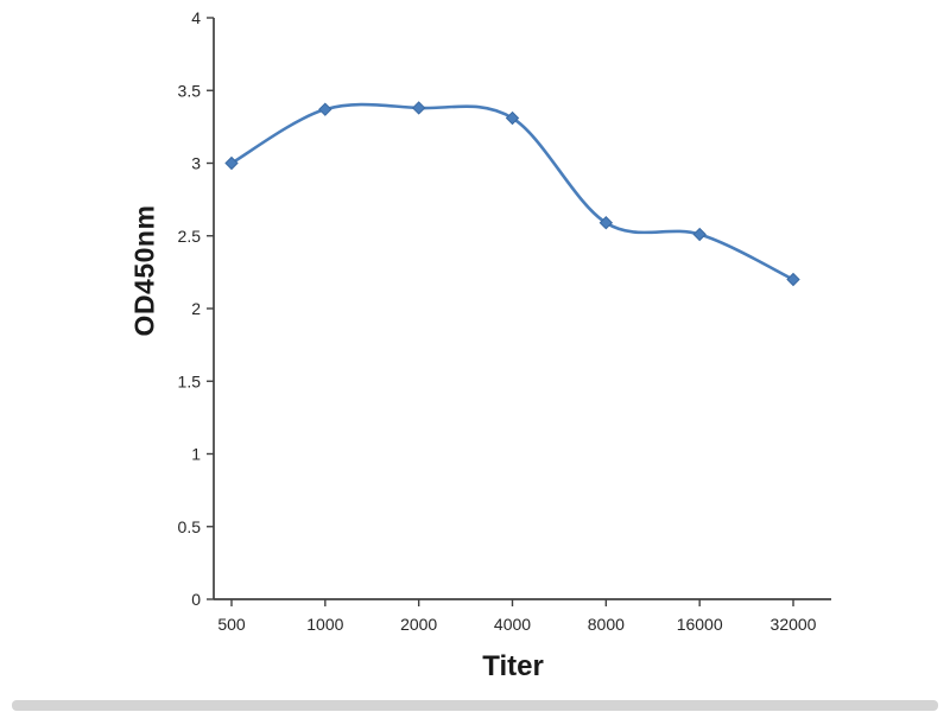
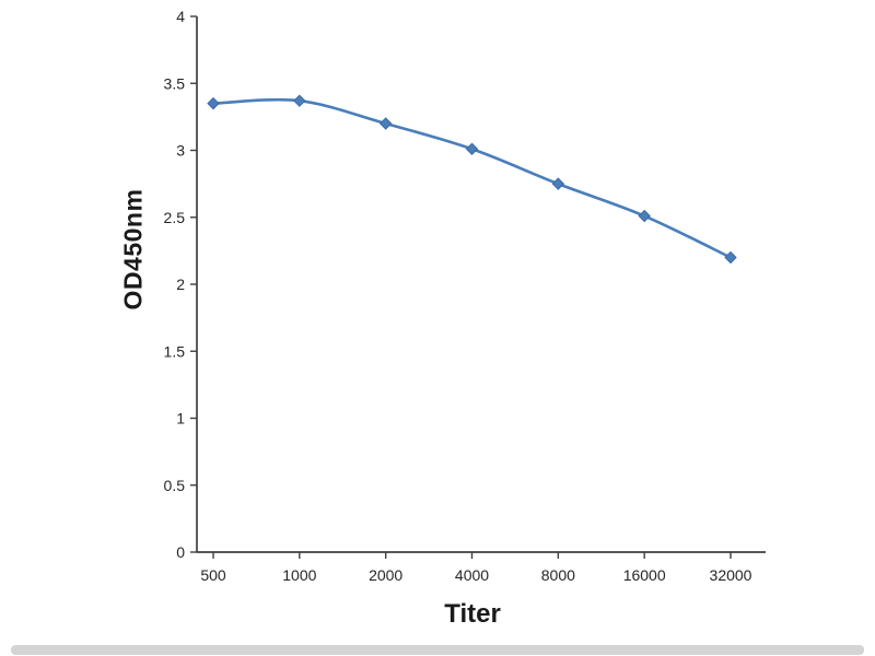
500: 3.00 -> 3.35
2000: 3.38 -> 3.20
4000: 3.31 -> 3.01
8000: 2.59 -> 2.75
